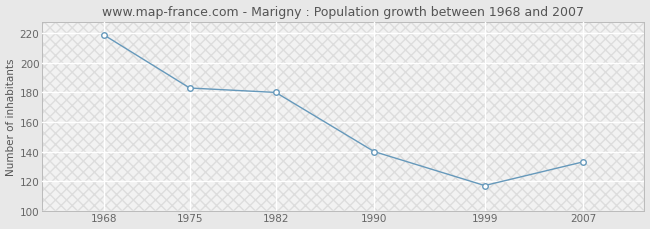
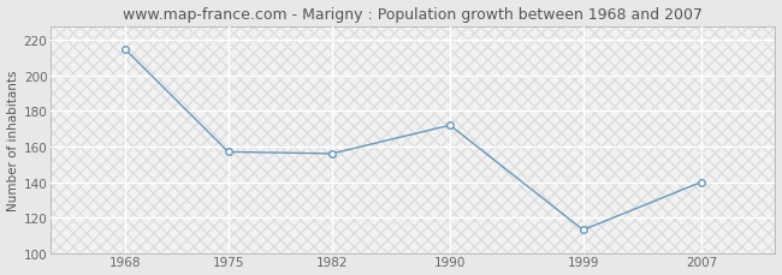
1968: 219 -> 215
1975: 183 -> 157
1982: 180 -> 156
1990: 140 -> 172
1999: 117 -> 113
2007: 133 -> 140
